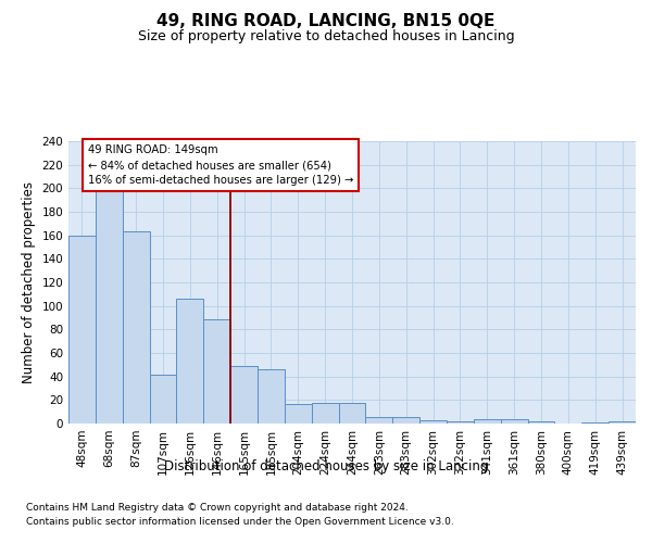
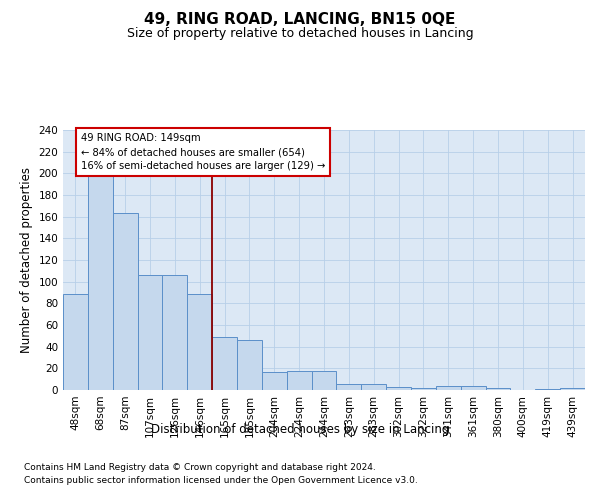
48sqm: 160 -> 89
107sqm: 42 -> 106
